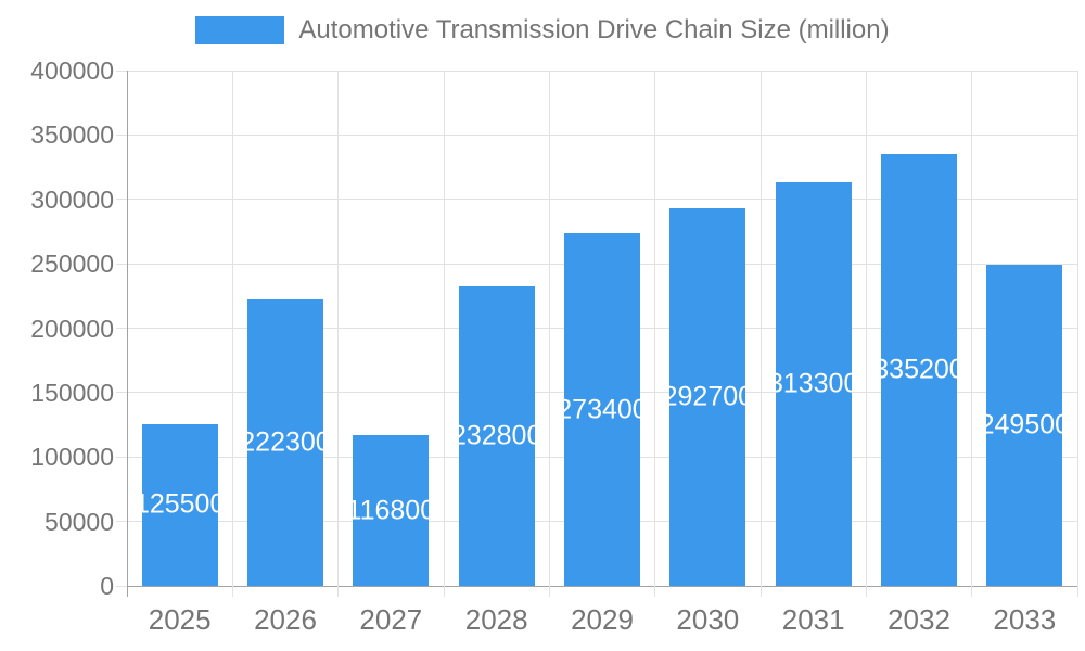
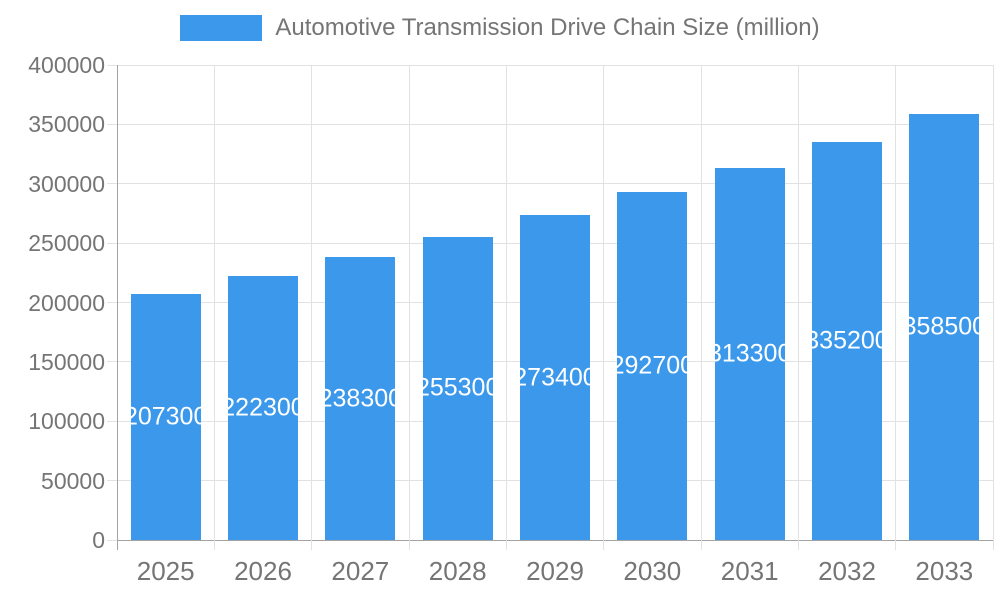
2025: 125500 -> 207300
2027: 116800 -> 238300
2028: 232800 -> 255300
2033: 249500 -> 358500
